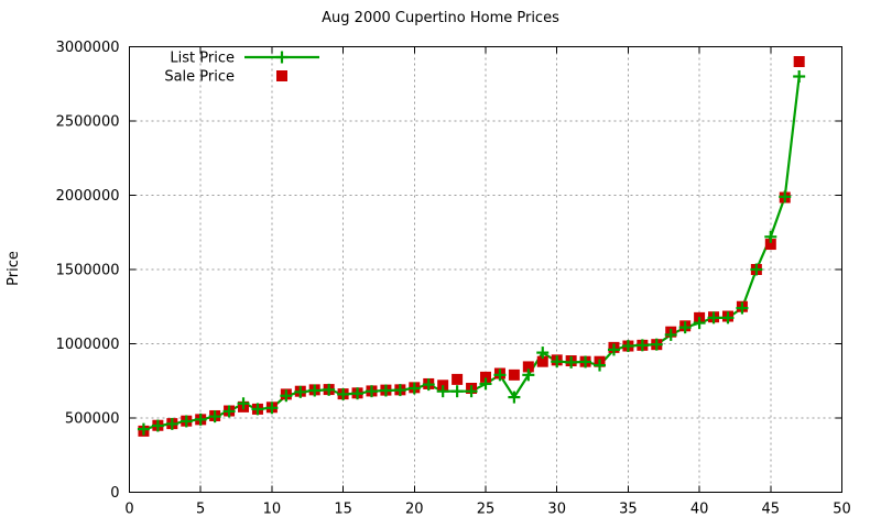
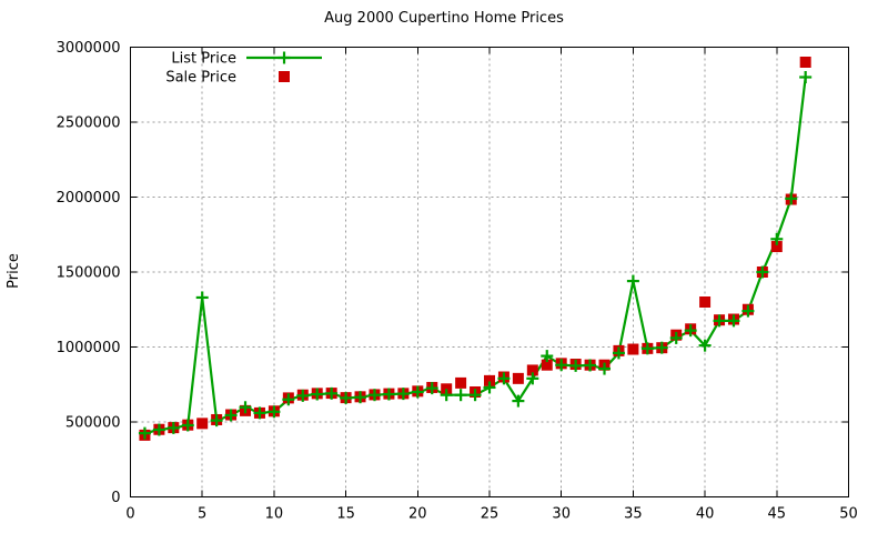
List Price/5: 490000 -> 1330000
List Price/35: 980000 -> 1440000
List Price/40: 1140000 -> 1010000
Sale Price/40: 1180000 -> 1300000
